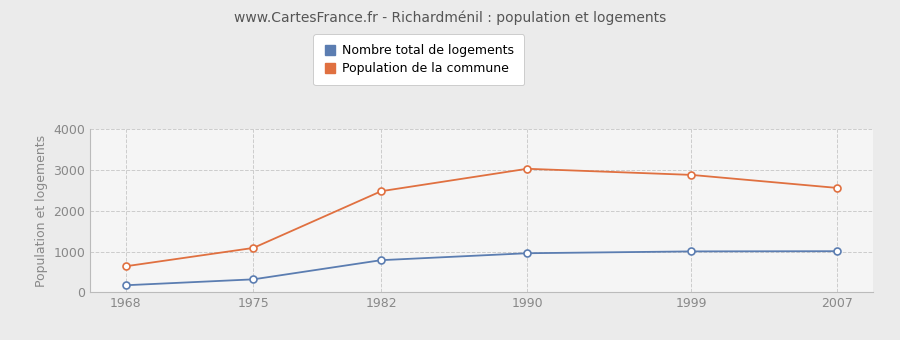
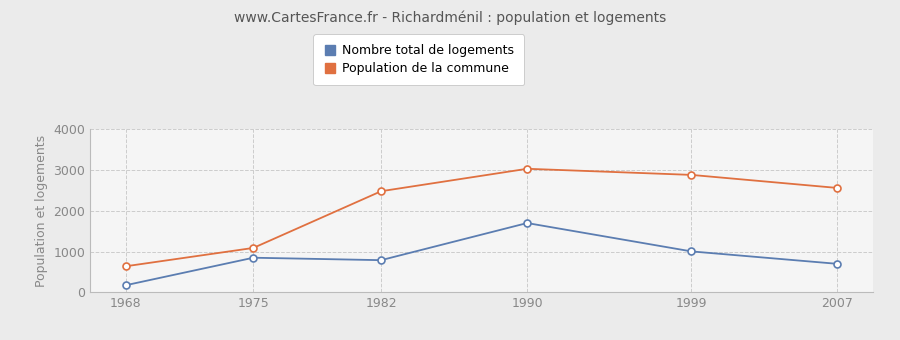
Nombre total de logements/1975: 320 -> 850
Nombre total de logements/1990: 960 -> 1700
Nombre total de logements/2007: 1010 -> 700
